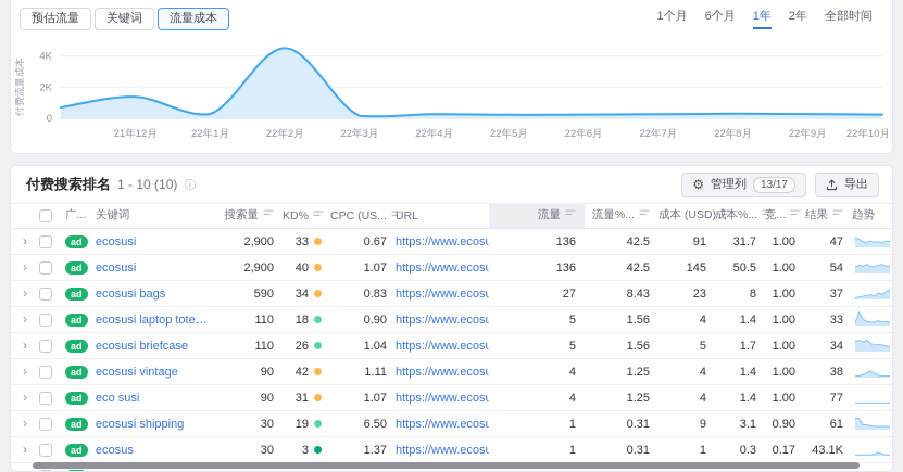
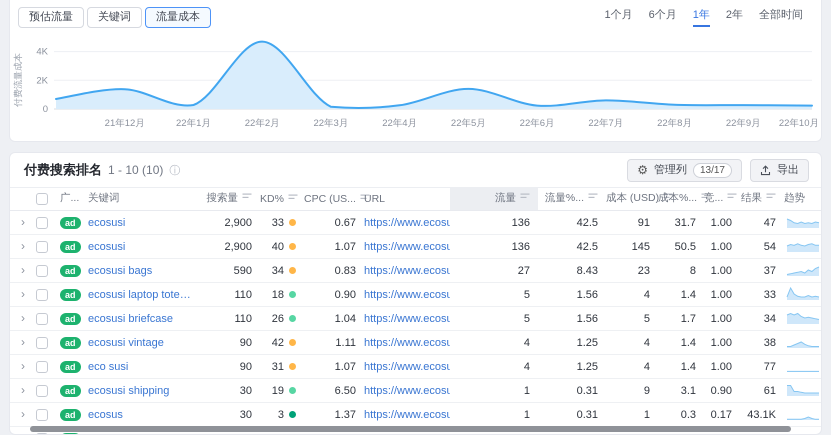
22年2月: 4.5K -> 4.7K
22年5月: 0.2K -> 1.4K
22年7月: 0.3K -> 0.6K
